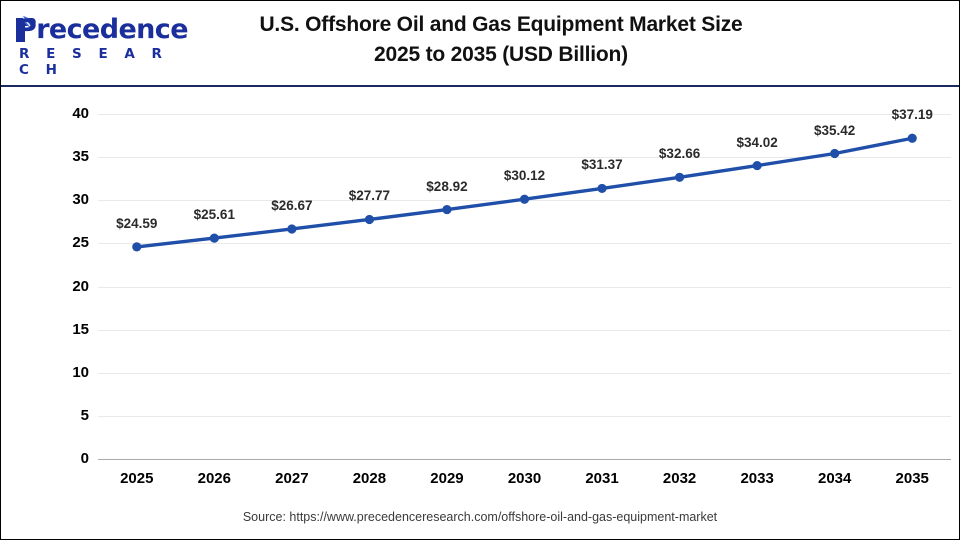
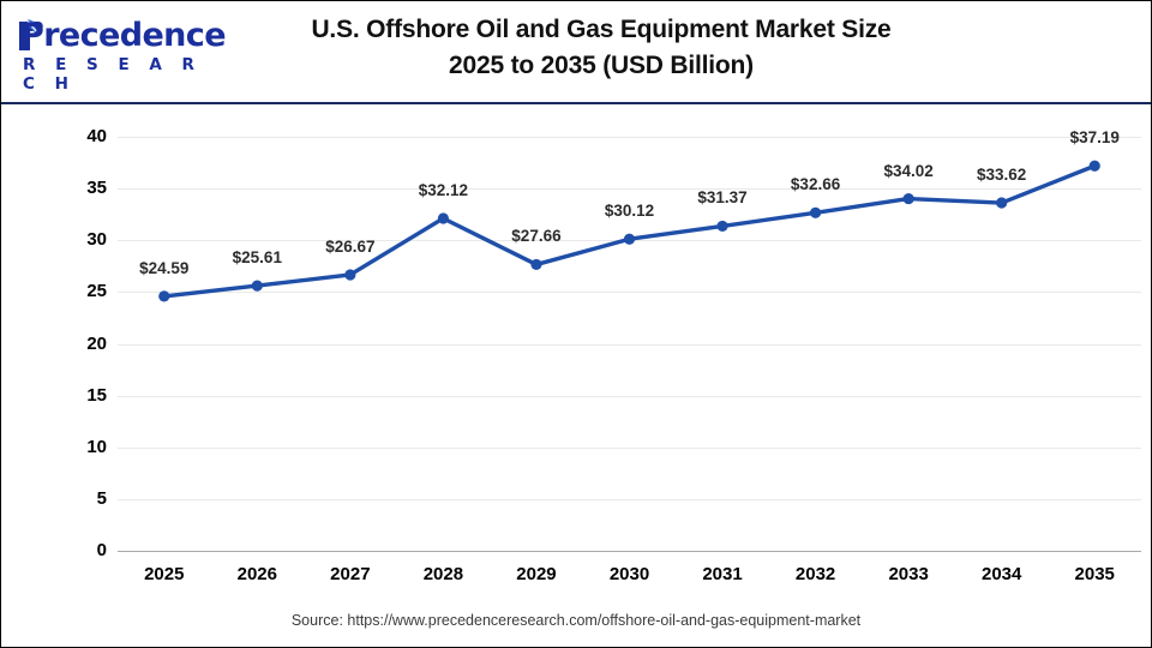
2028: $27.77 -> $32.12
2029: $28.92 -> $27.66
2034: $35.42 -> $33.62
